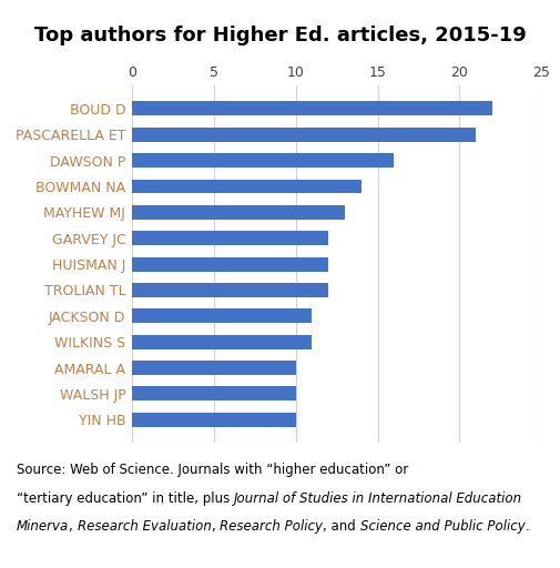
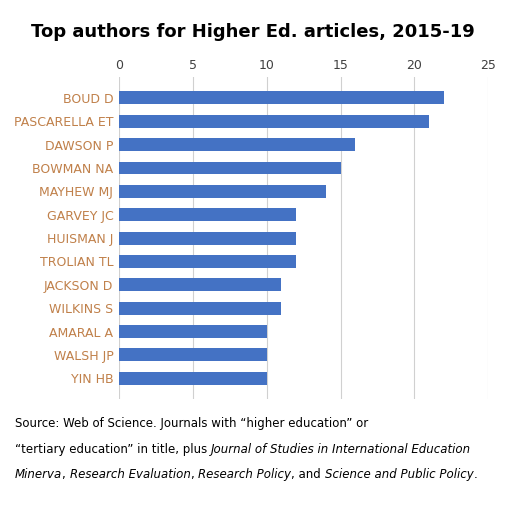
BOWMAN NA: 14 -> 15
MAYHEW MJ: 13 -> 14
